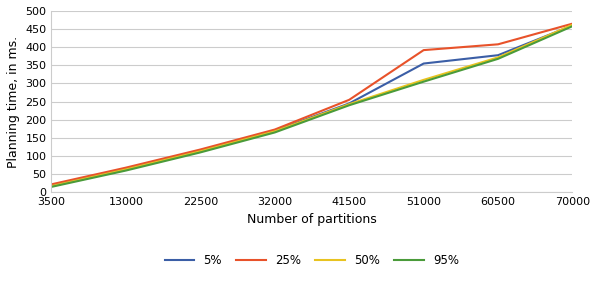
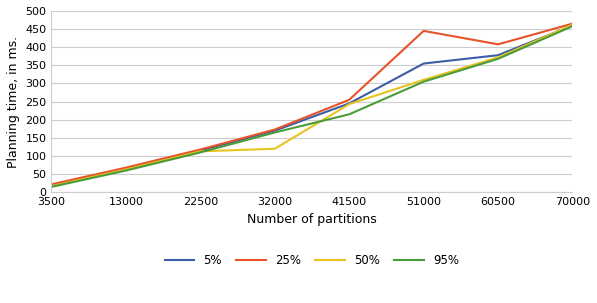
50%/32000: 168 -> 120
95%/41500: 240 -> 215
25%/51000: 392 -> 445
